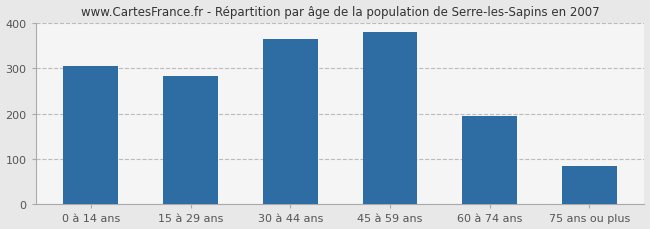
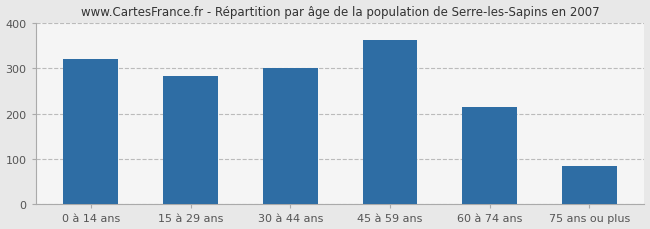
0 à 14 ans: 305 -> 320
30 à 44 ans: 365 -> 300
45 à 59 ans: 380 -> 362
60 à 74 ans: 195 -> 215
